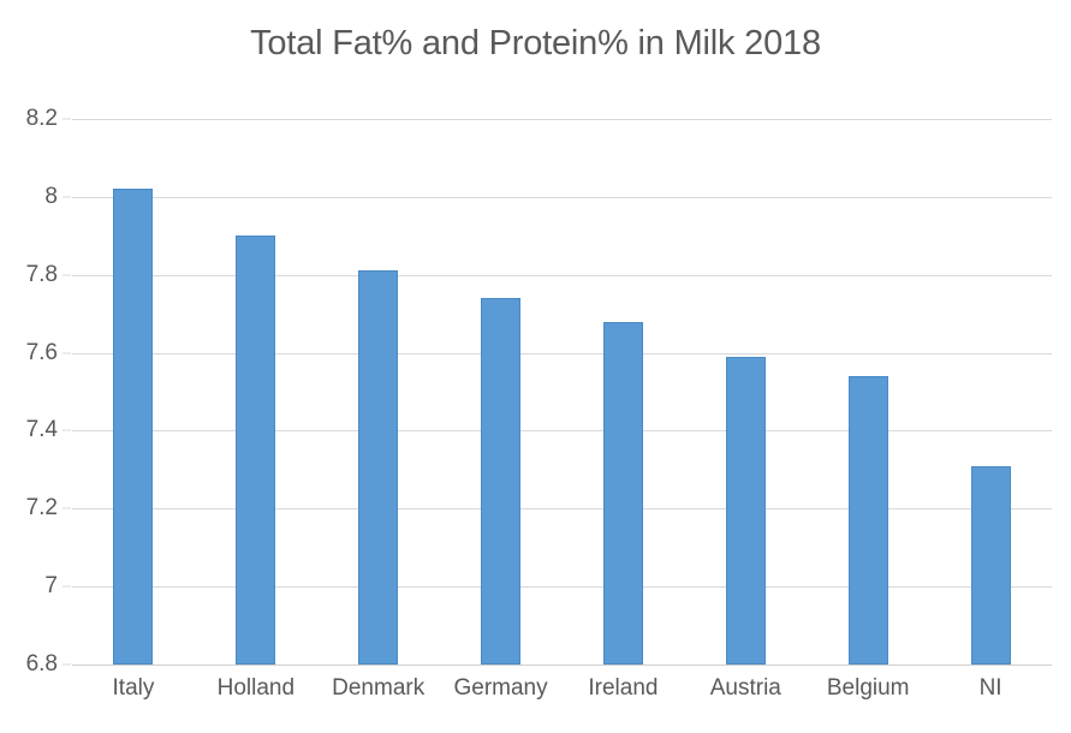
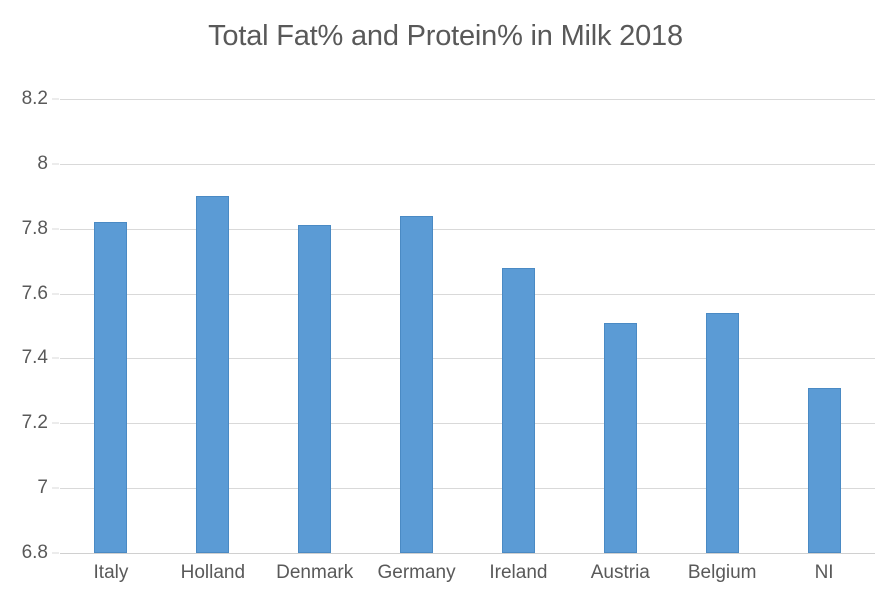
Italy: 8.02 -> 7.82
Germany: 7.74 -> 7.84
Austria: 7.59 -> 7.51
